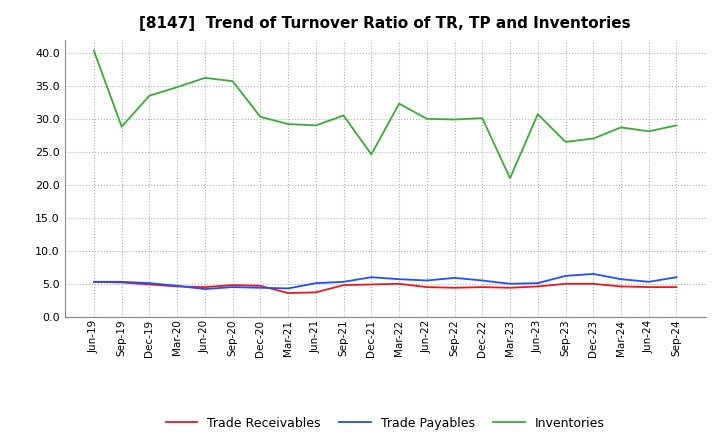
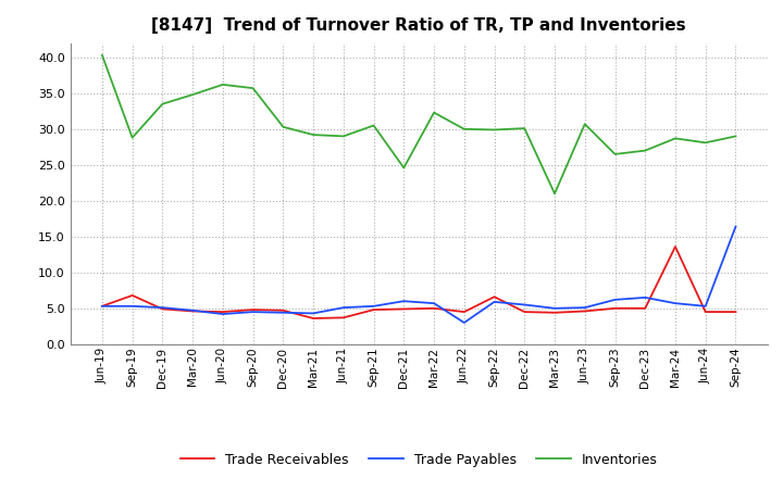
Trade Receivables/Sep-19: 5.2 -> 6.8
Trade Payables/Jun-22: 5.5 -> 3.0
Trade Receivables/Sep-22: 4.4 -> 6.6
Trade Receivables/Mar-24: 4.6 -> 13.6
Trade Payables/Sep-24: 6.0 -> 16.4
